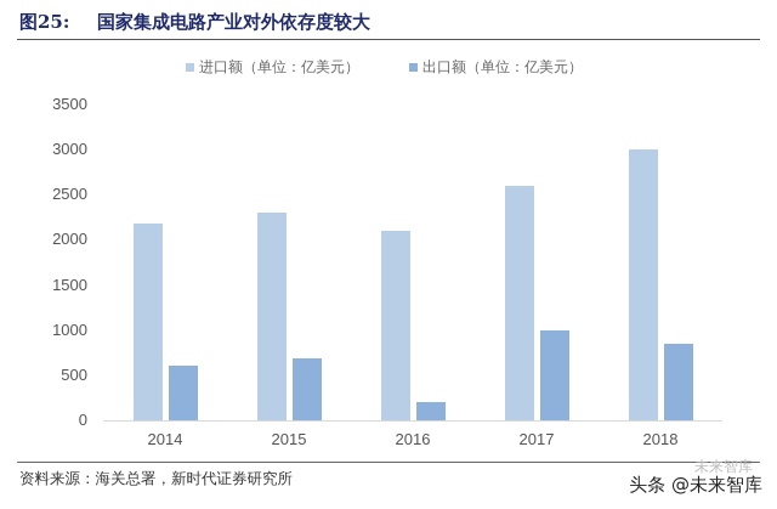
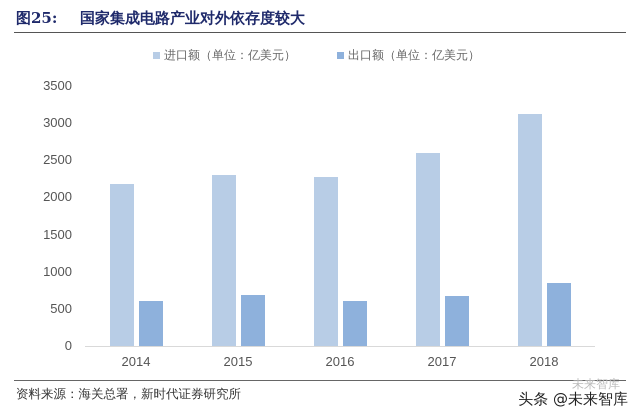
进口额（单位：亿美元）/2016: 2100 -> 2300
出口额（单位：亿美元）/2016: 200 -> 600
出口额（单位：亿美元）/2017: 1000 -> 700
进口额（单位：亿美元）/2018: 3000 -> 3100
